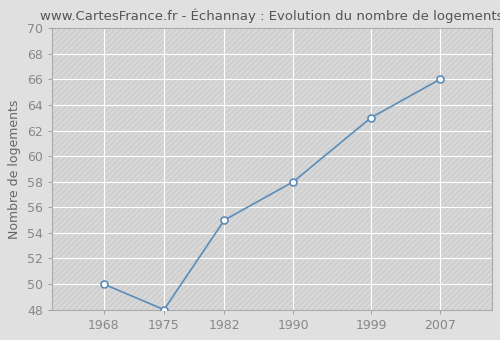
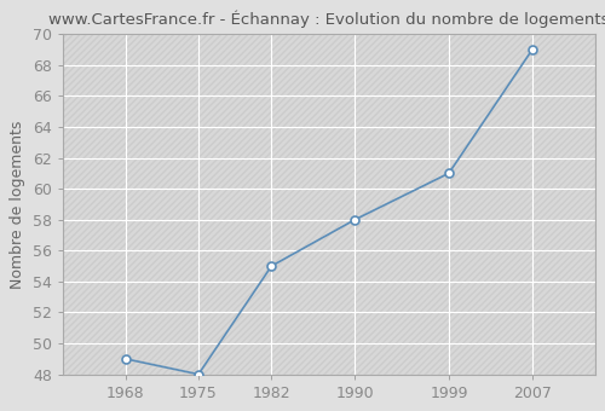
1968: 50 -> 49
1999: 63 -> 61
2007: 66 -> 69
